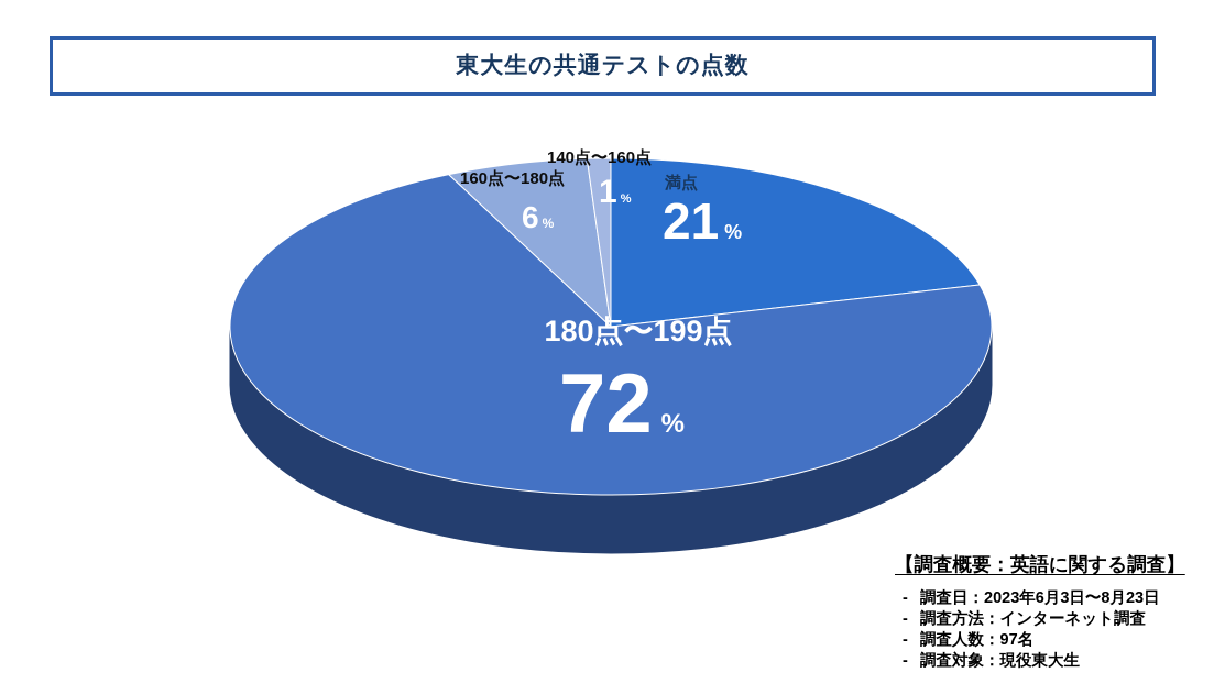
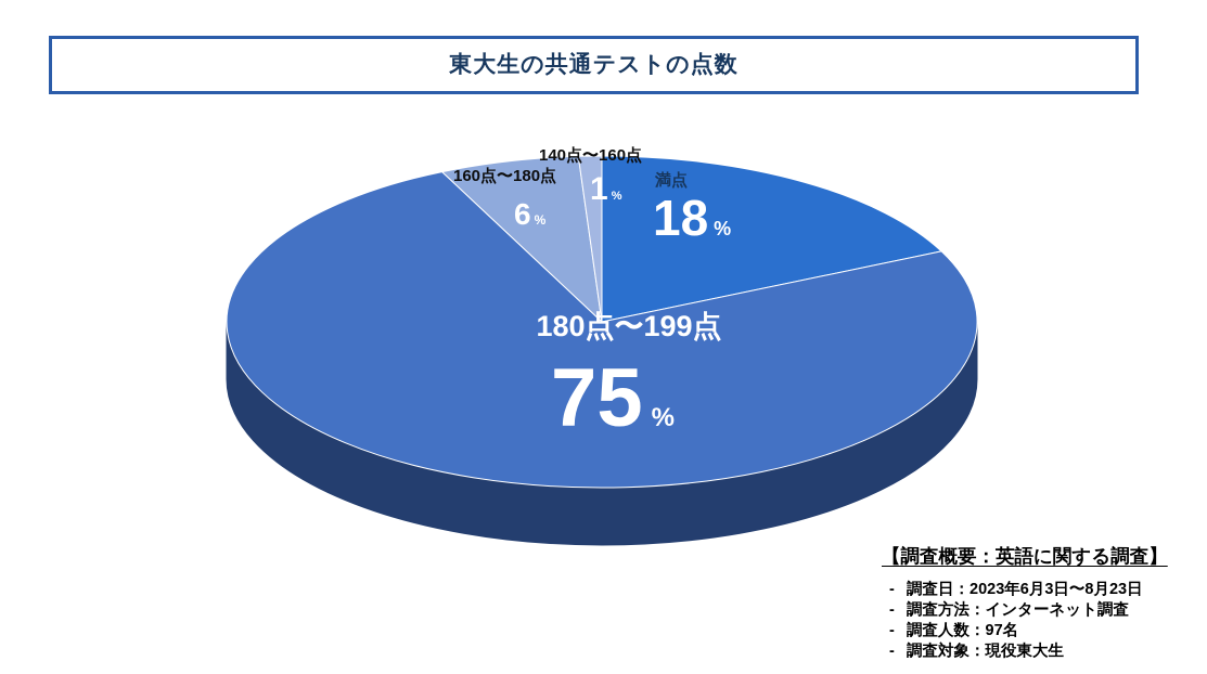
満点: 21 -> 18
180点〜199点: 72 -> 75
